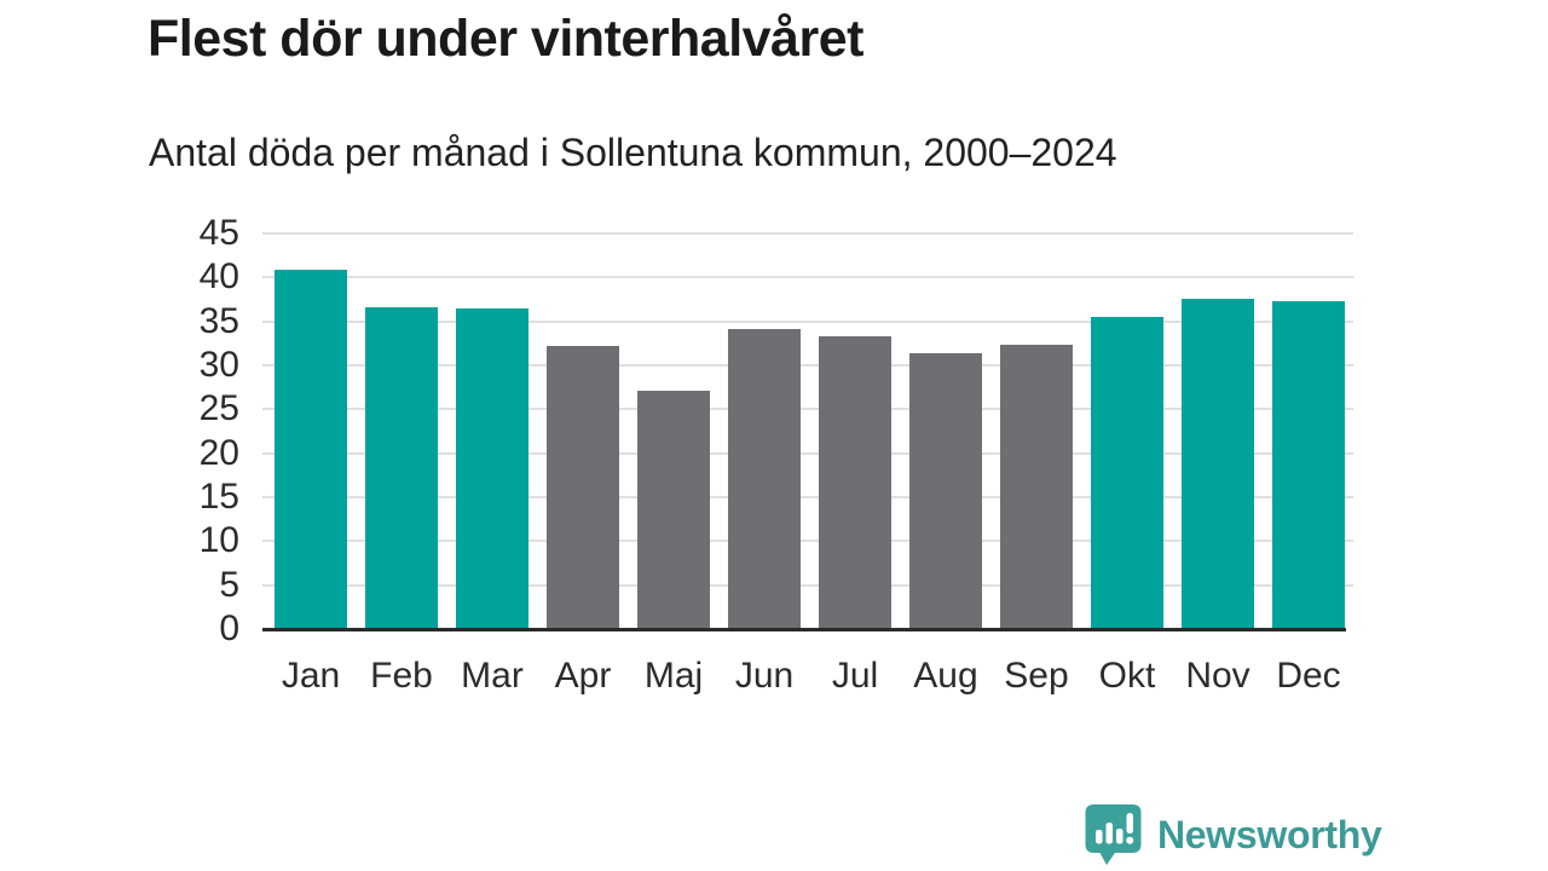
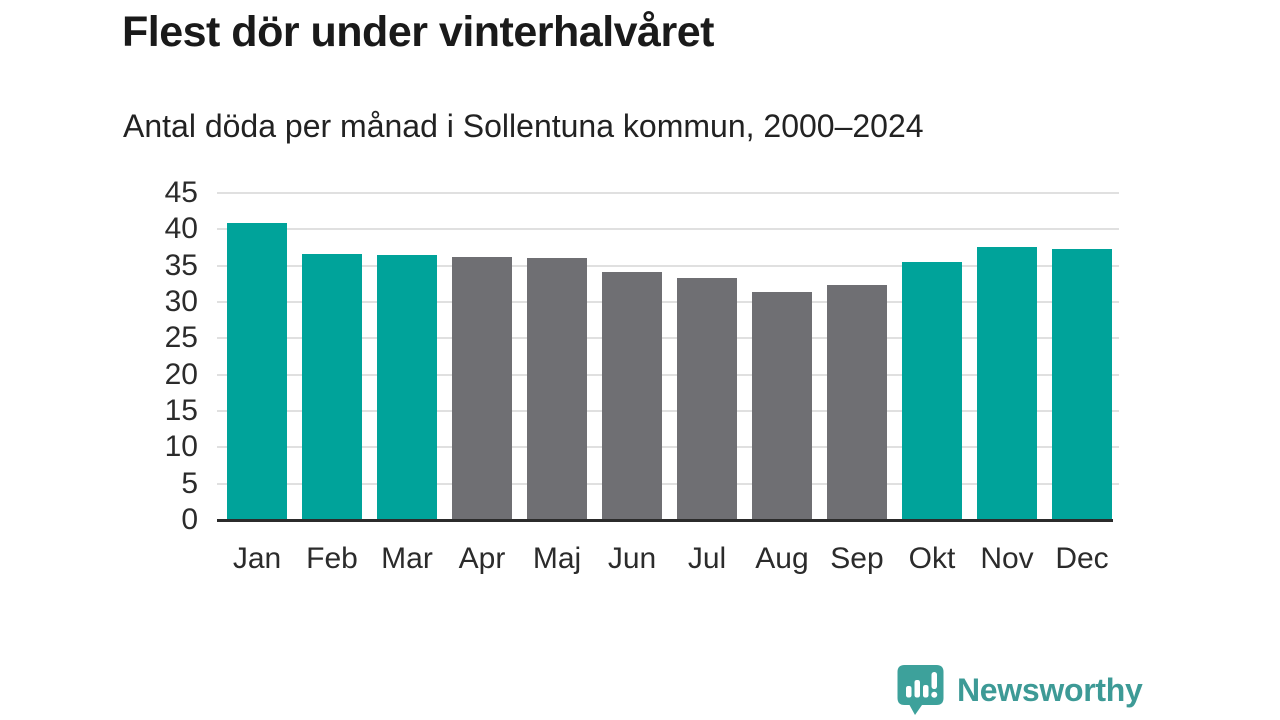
Apr: 32 -> 36
Maj: 27 -> 36
